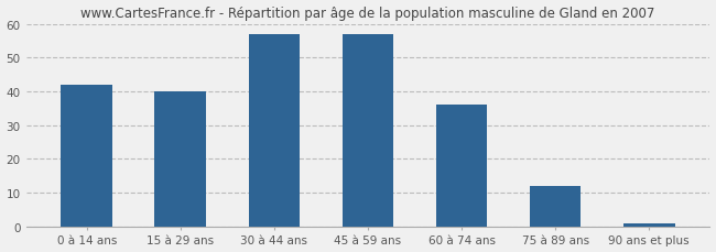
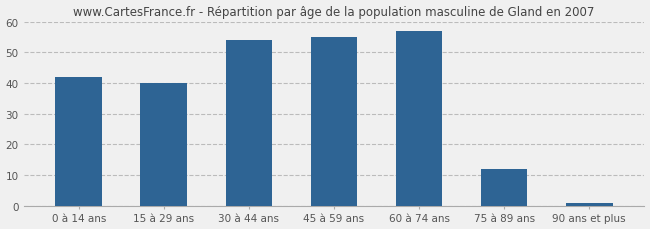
30 à 44 ans: 57 -> 54
45 à 59 ans: 57 -> 55
60 à 74 ans: 36 -> 57
